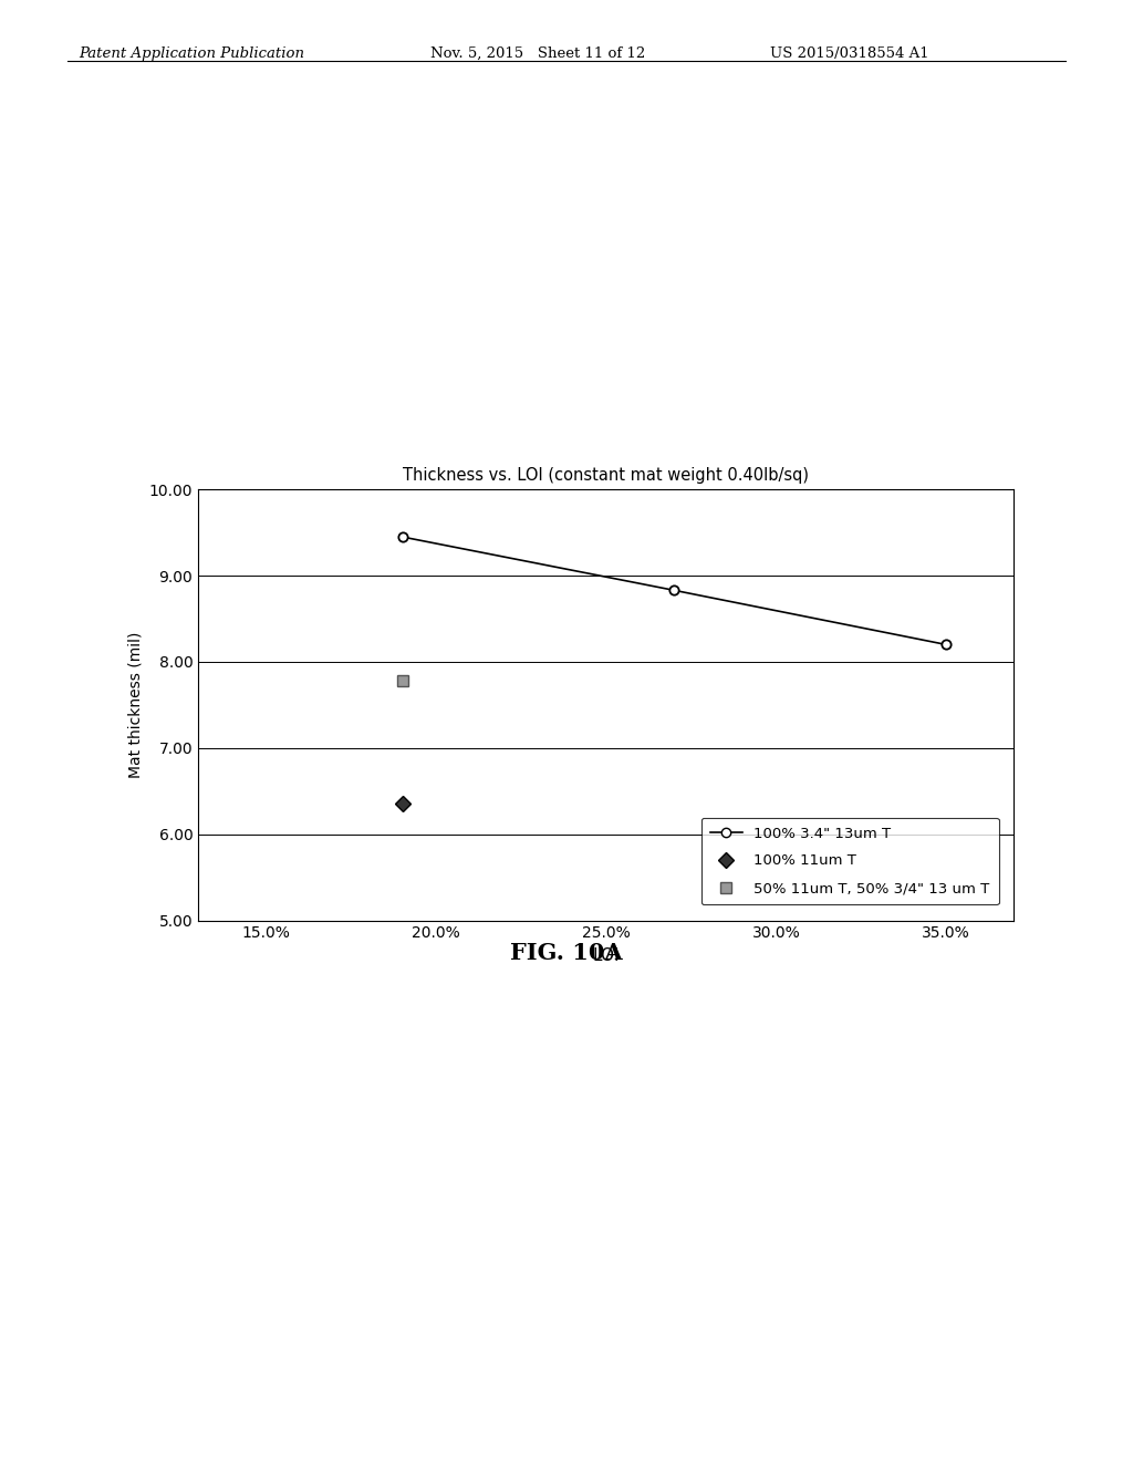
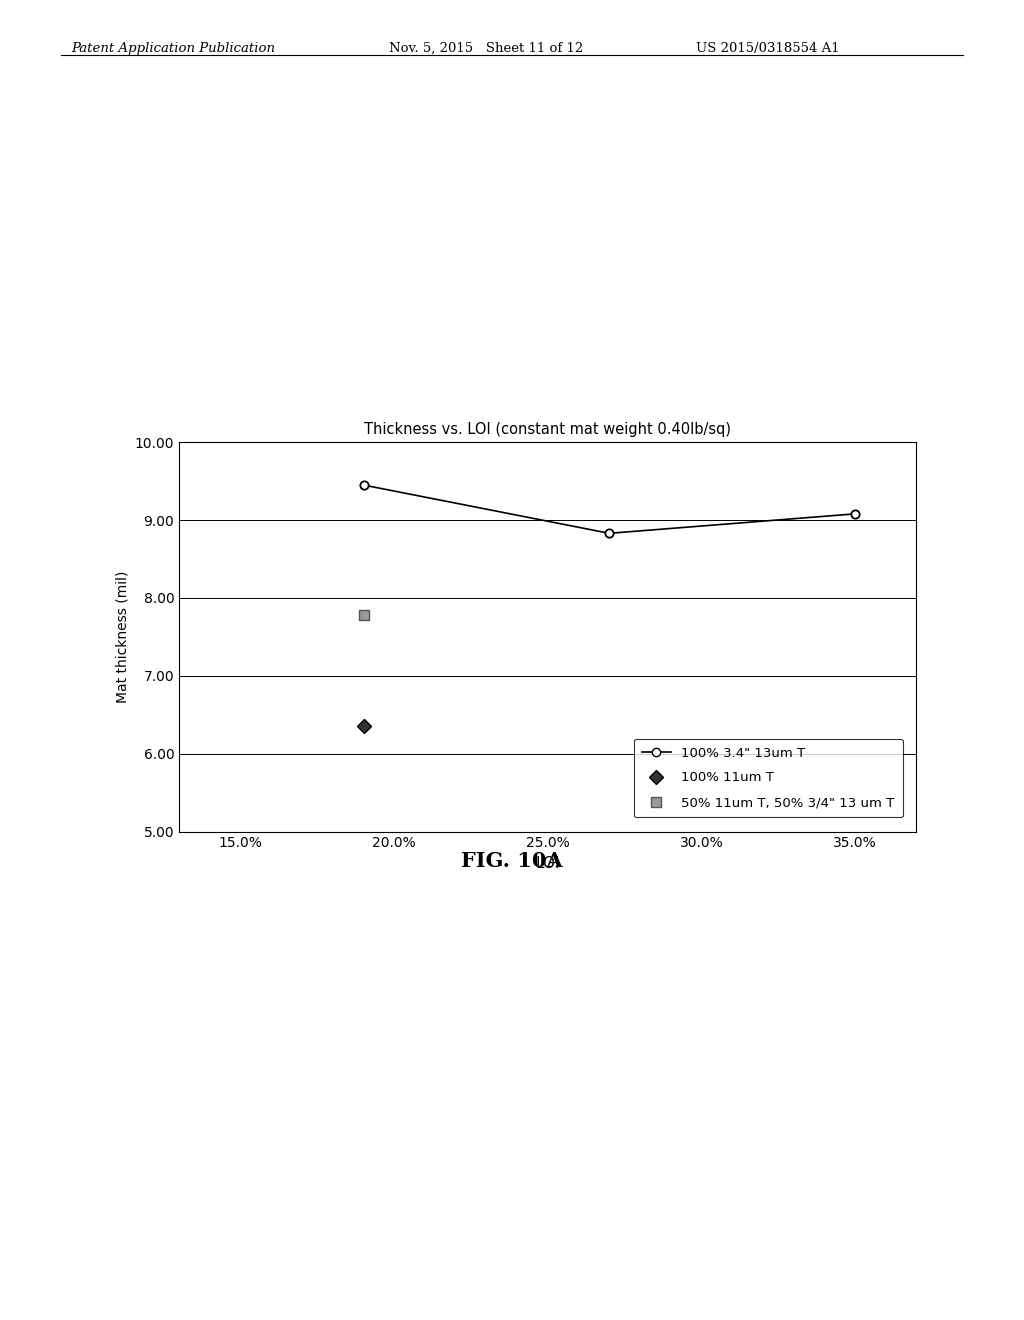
35.0%: 8.20 -> 9.08
